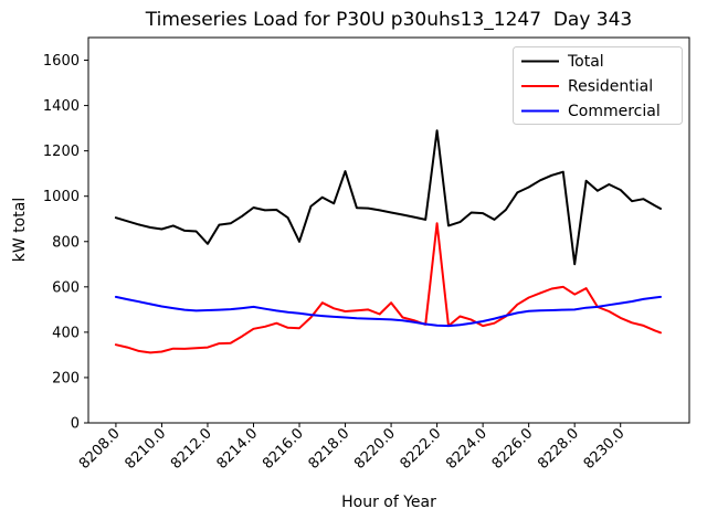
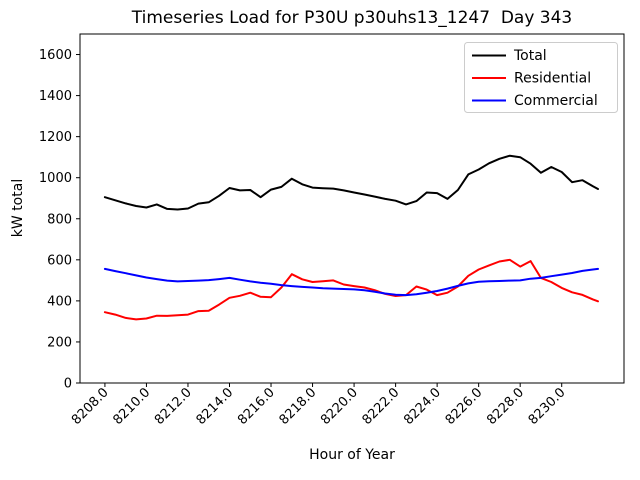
Total/8212.0: 790 -> 850
Total/8216.0: 800 -> 940
Total/8218.0: 1110 -> 950
Residential/8220.0: 530 -> 470
Total/8222.0: 1290 -> 890
Residential/8222.0: 880 -> 420
Total/8228.0: 700 -> 1100
